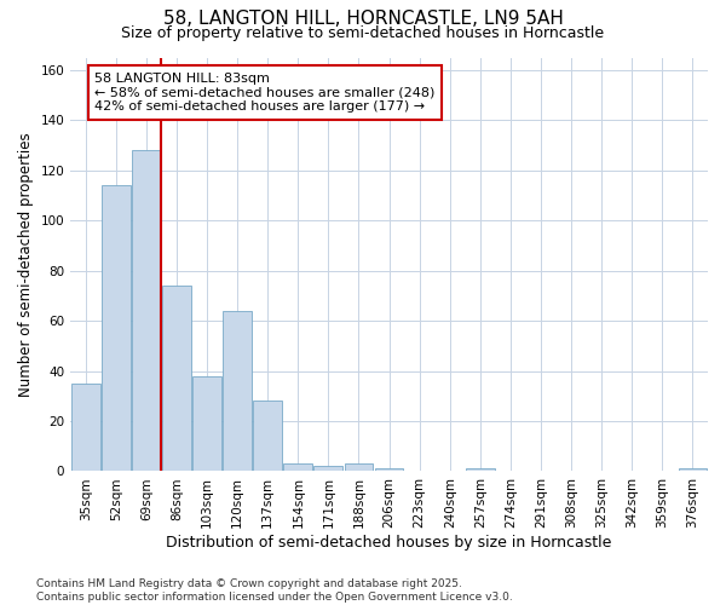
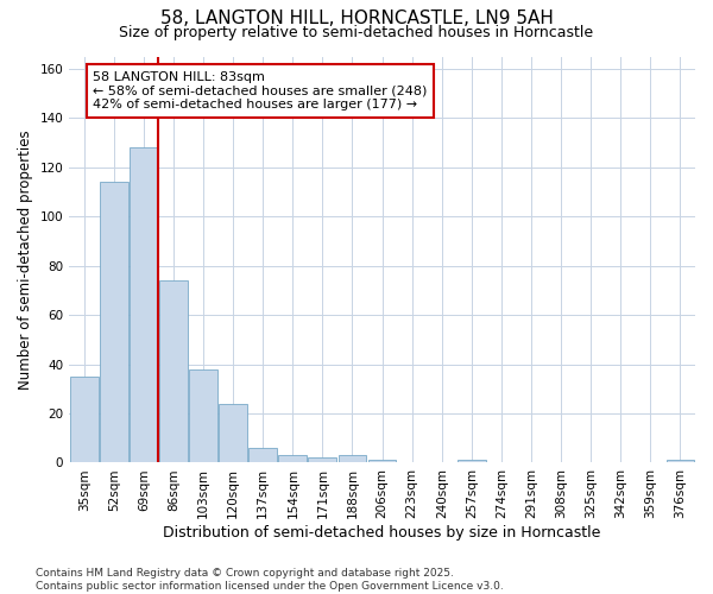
120sqm: 64 -> 24
137sqm: 28 -> 6
